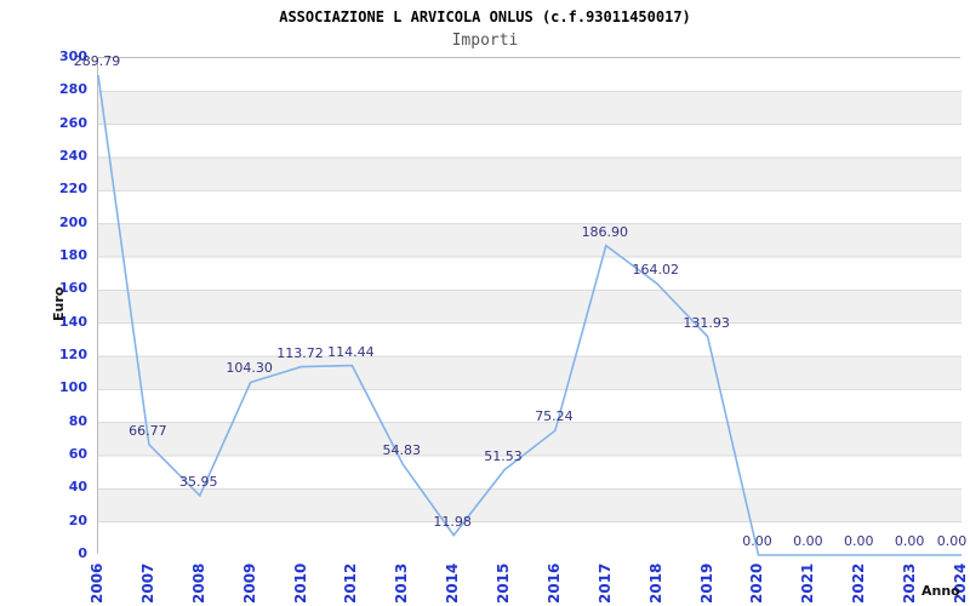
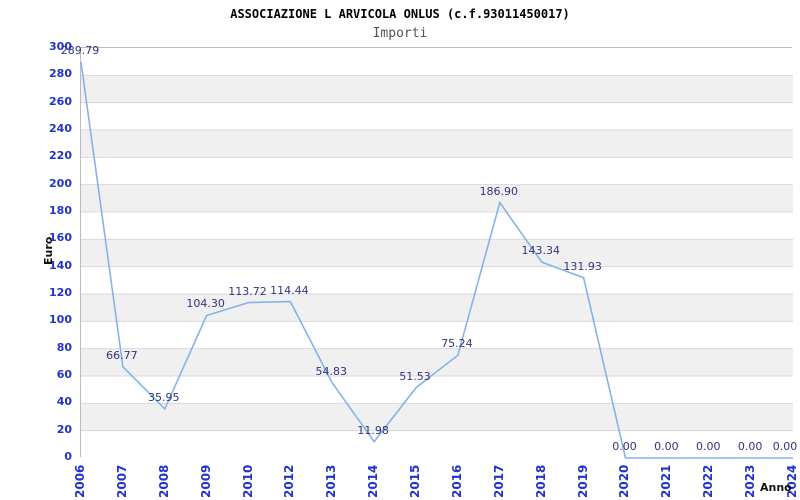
2018: 164.02 -> 143.34
